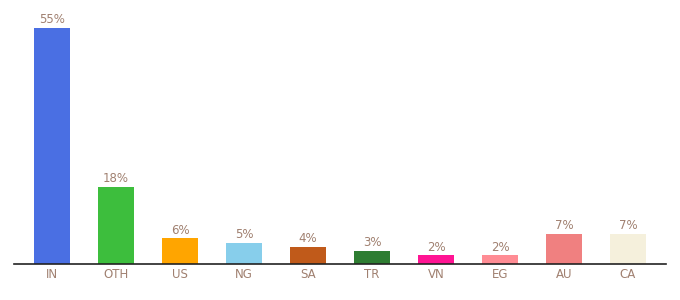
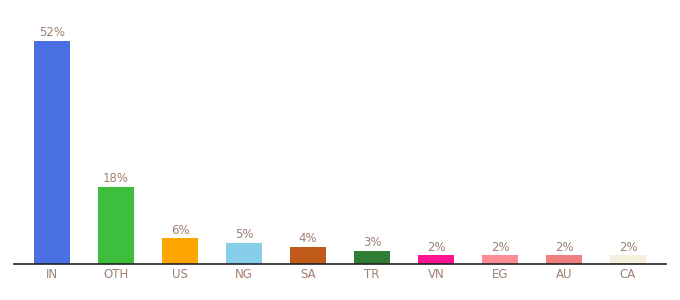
IN: 55% -> 52%
AU: 7% -> 2%
CA: 7% -> 2%
